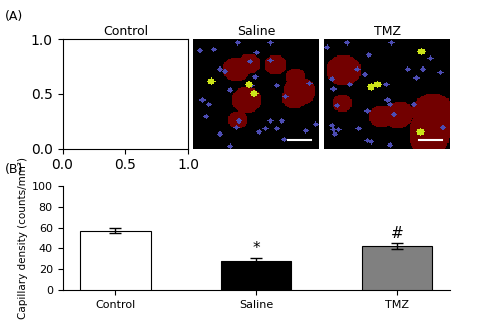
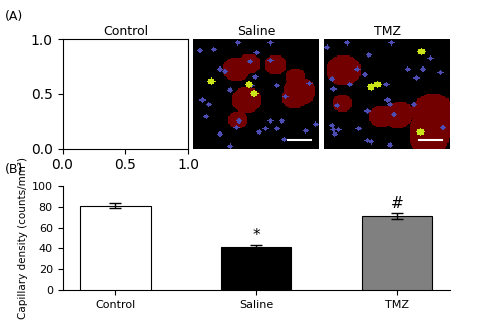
Control: 57 -> 81
Saline: 28 -> 41
TMZ: 42 -> 71
